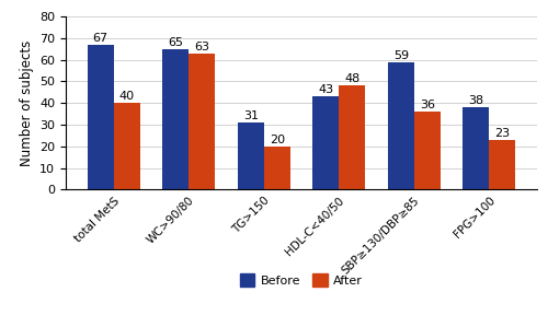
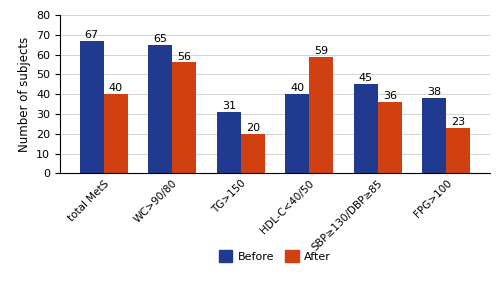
After/WC>90/80: 63 -> 56
Before/HDL-C<40/50: 43 -> 40
After/HDL-C<40/50: 48 -> 59
Before/SBP≥130/DBP≥85: 59 -> 45
